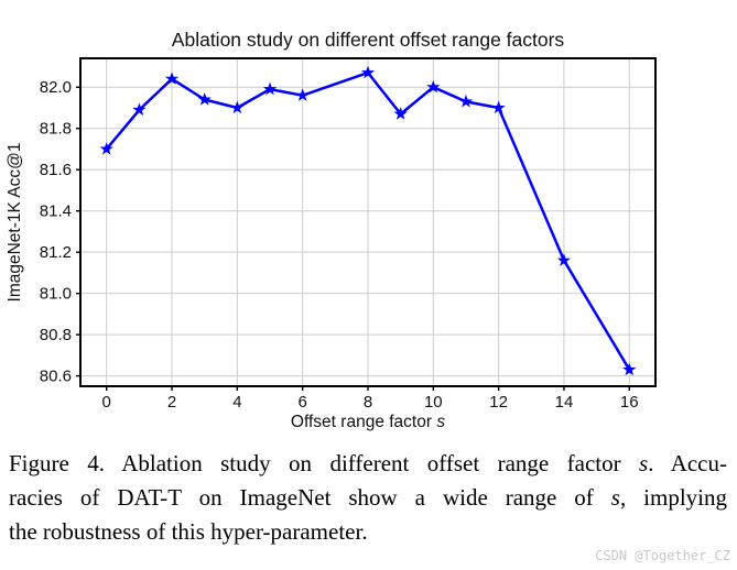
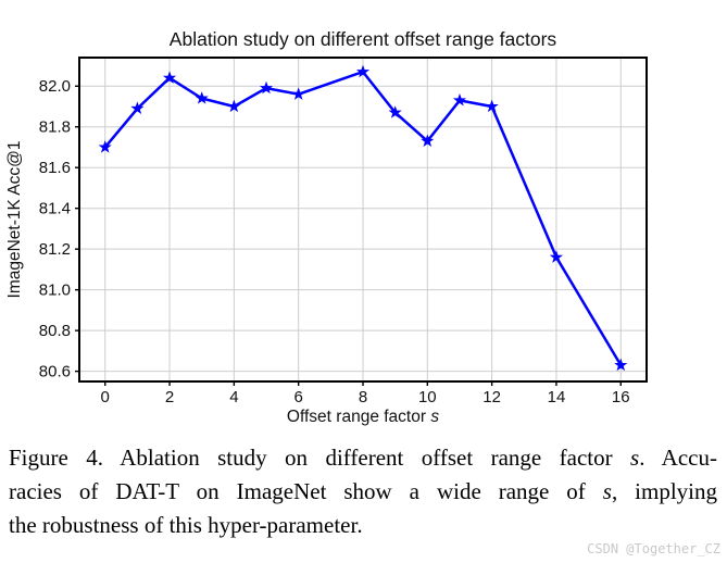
10: 82.00 -> 81.73
